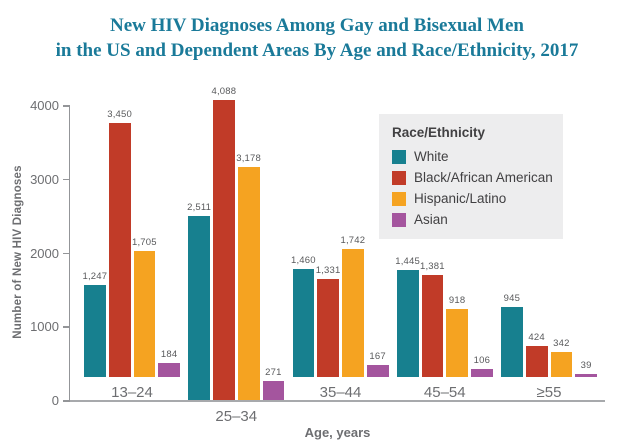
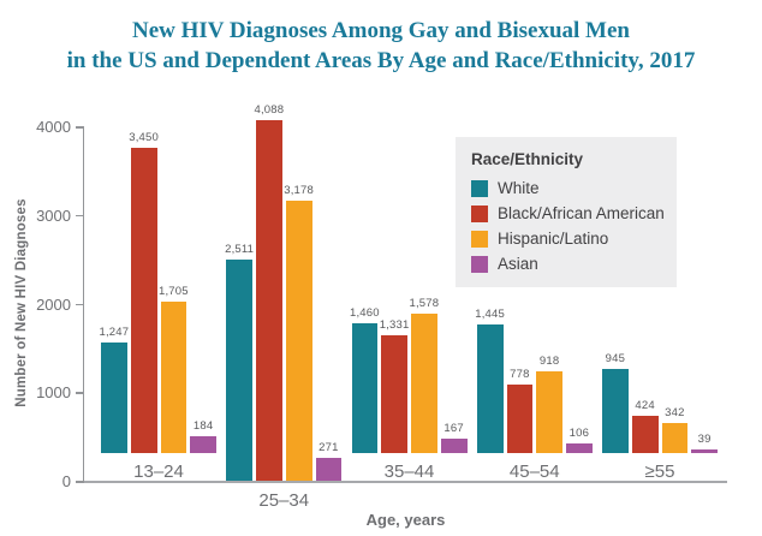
Hispanic/Latino/35–44: 1,742 -> 1,578
Black/African American/45–54: 1,381 -> 778
